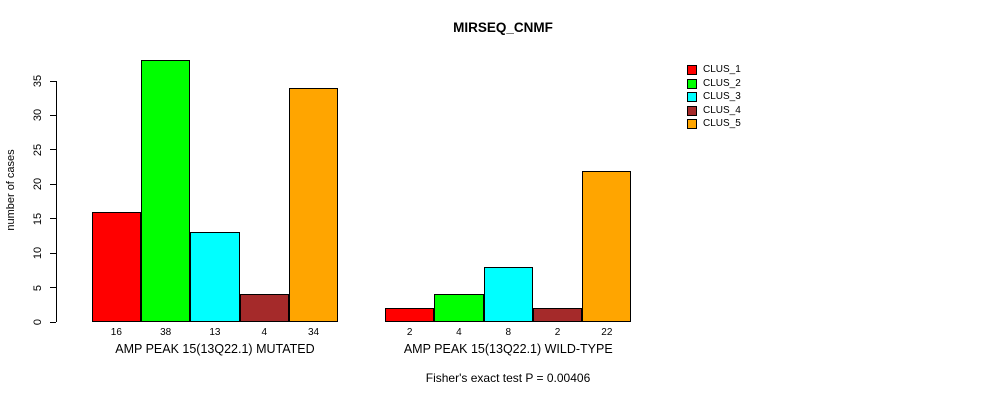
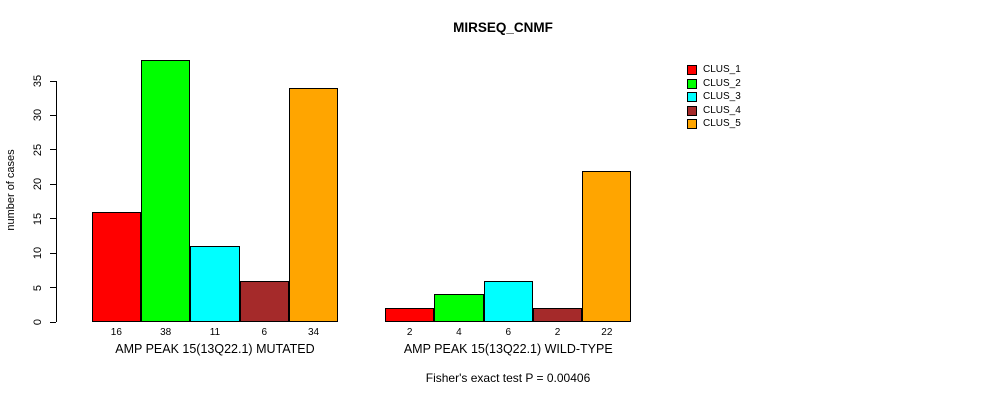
CLUS_3/AMP PEAK 15(13Q22.1) MUTATED: 13 -> 11
CLUS_4/AMP PEAK 15(13Q22.1) MUTATED: 4 -> 6
CLUS_3/AMP PEAK 15(13Q22.1) WILD-TYPE: 8 -> 6
